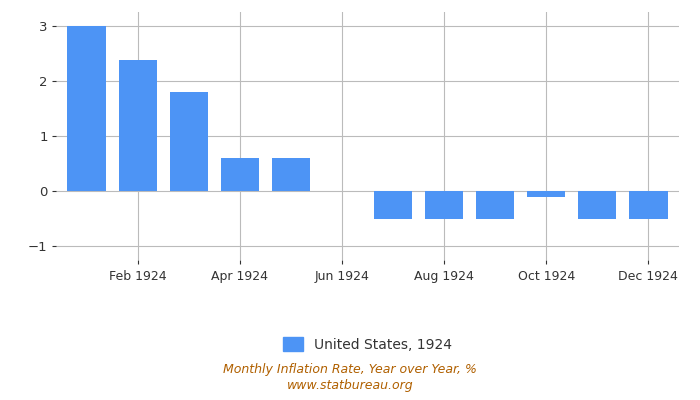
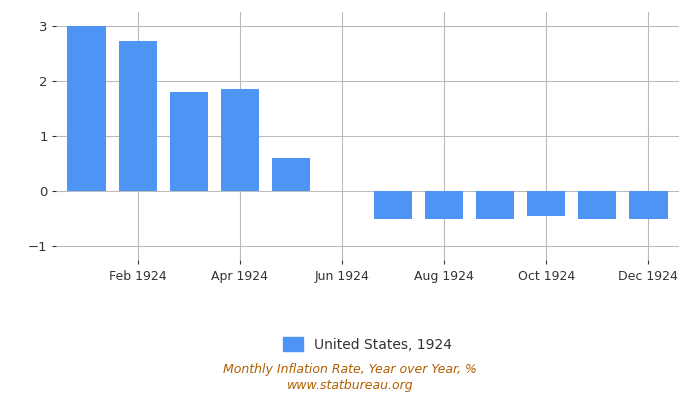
Feb 1924: 2.37 -> 2.72
Apr 1924: 0.60 -> 1.86
Oct 1924: -0.10 -> -0.46
